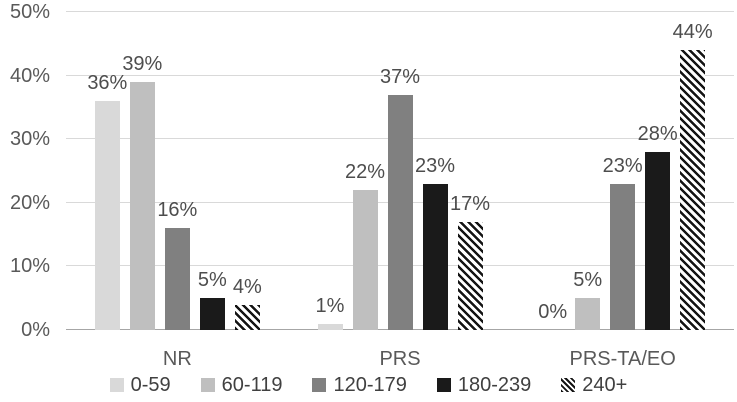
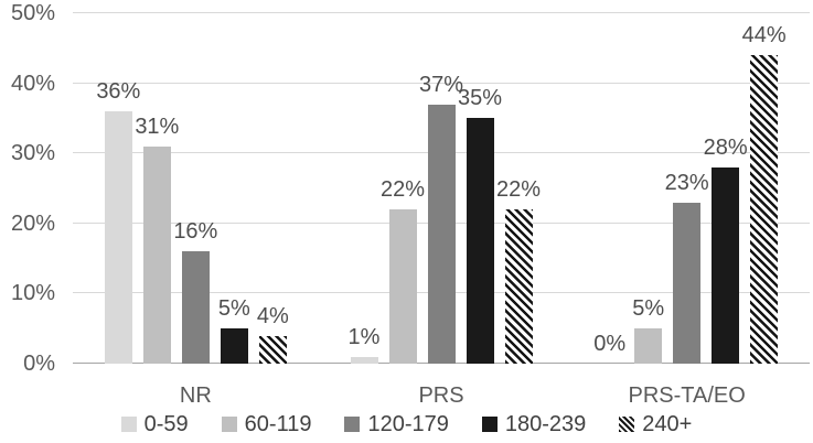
60-119/NR: 39% -> 31%
180-239/PRS: 23% -> 35%
240+/PRS: 17% -> 22%
